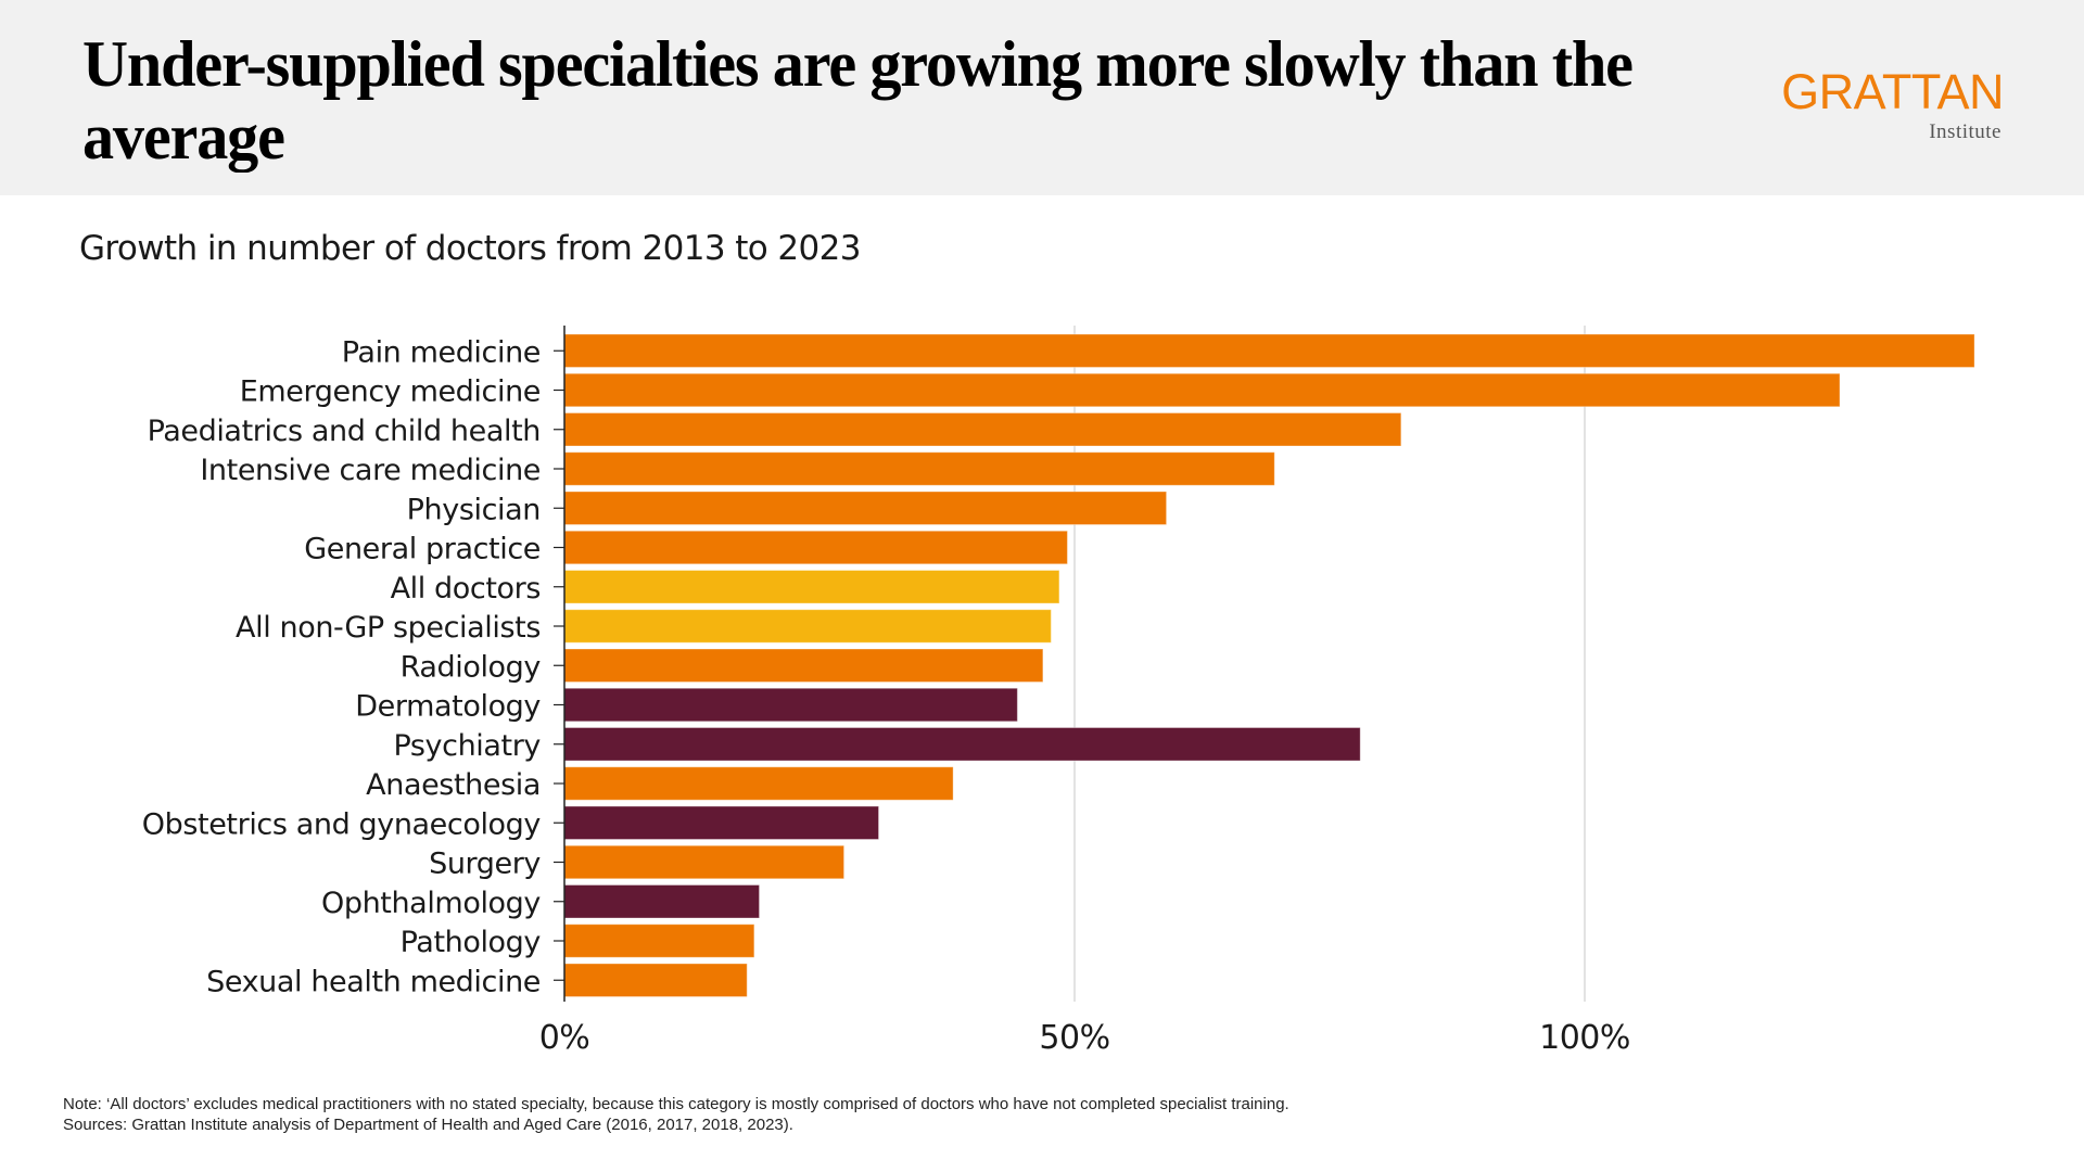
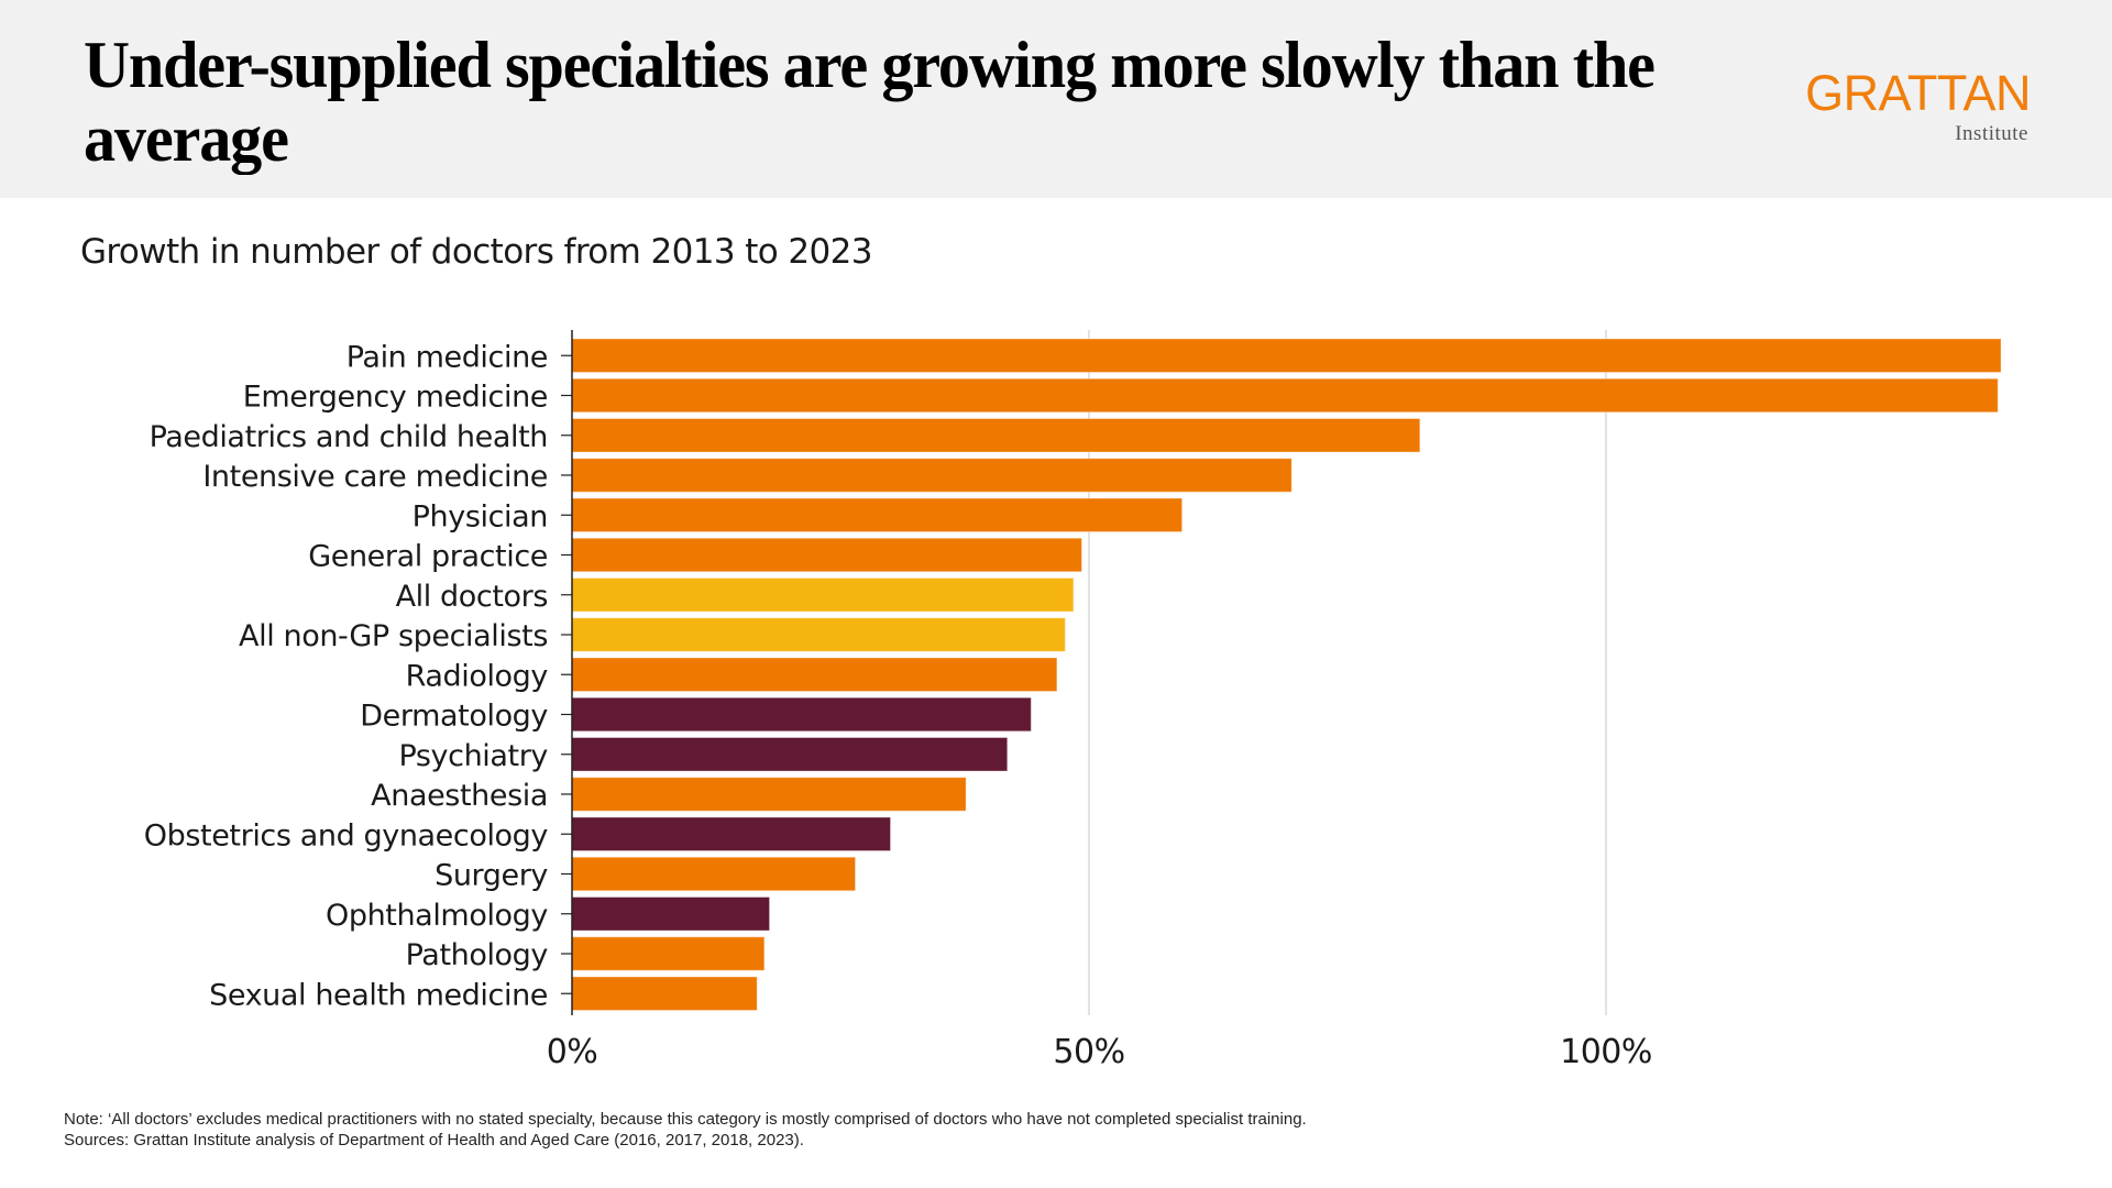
Emergency medicine: 125% -> 138%
Psychiatry: 78% -> 42%
